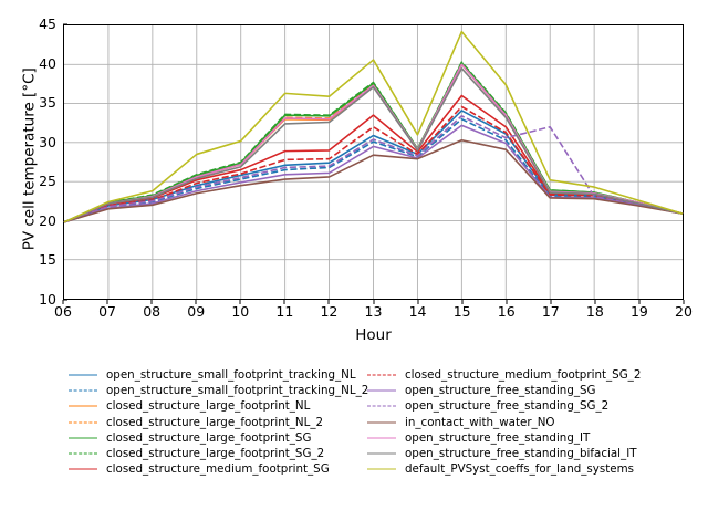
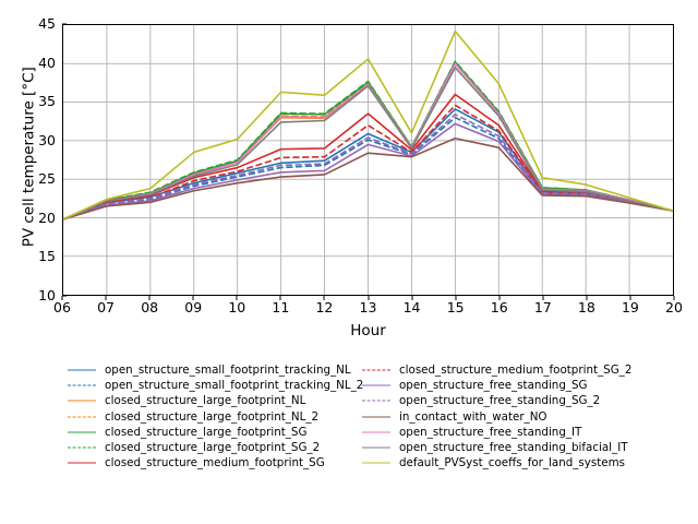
open_structure_free_standing_SG_2/17: 32 -> 23
